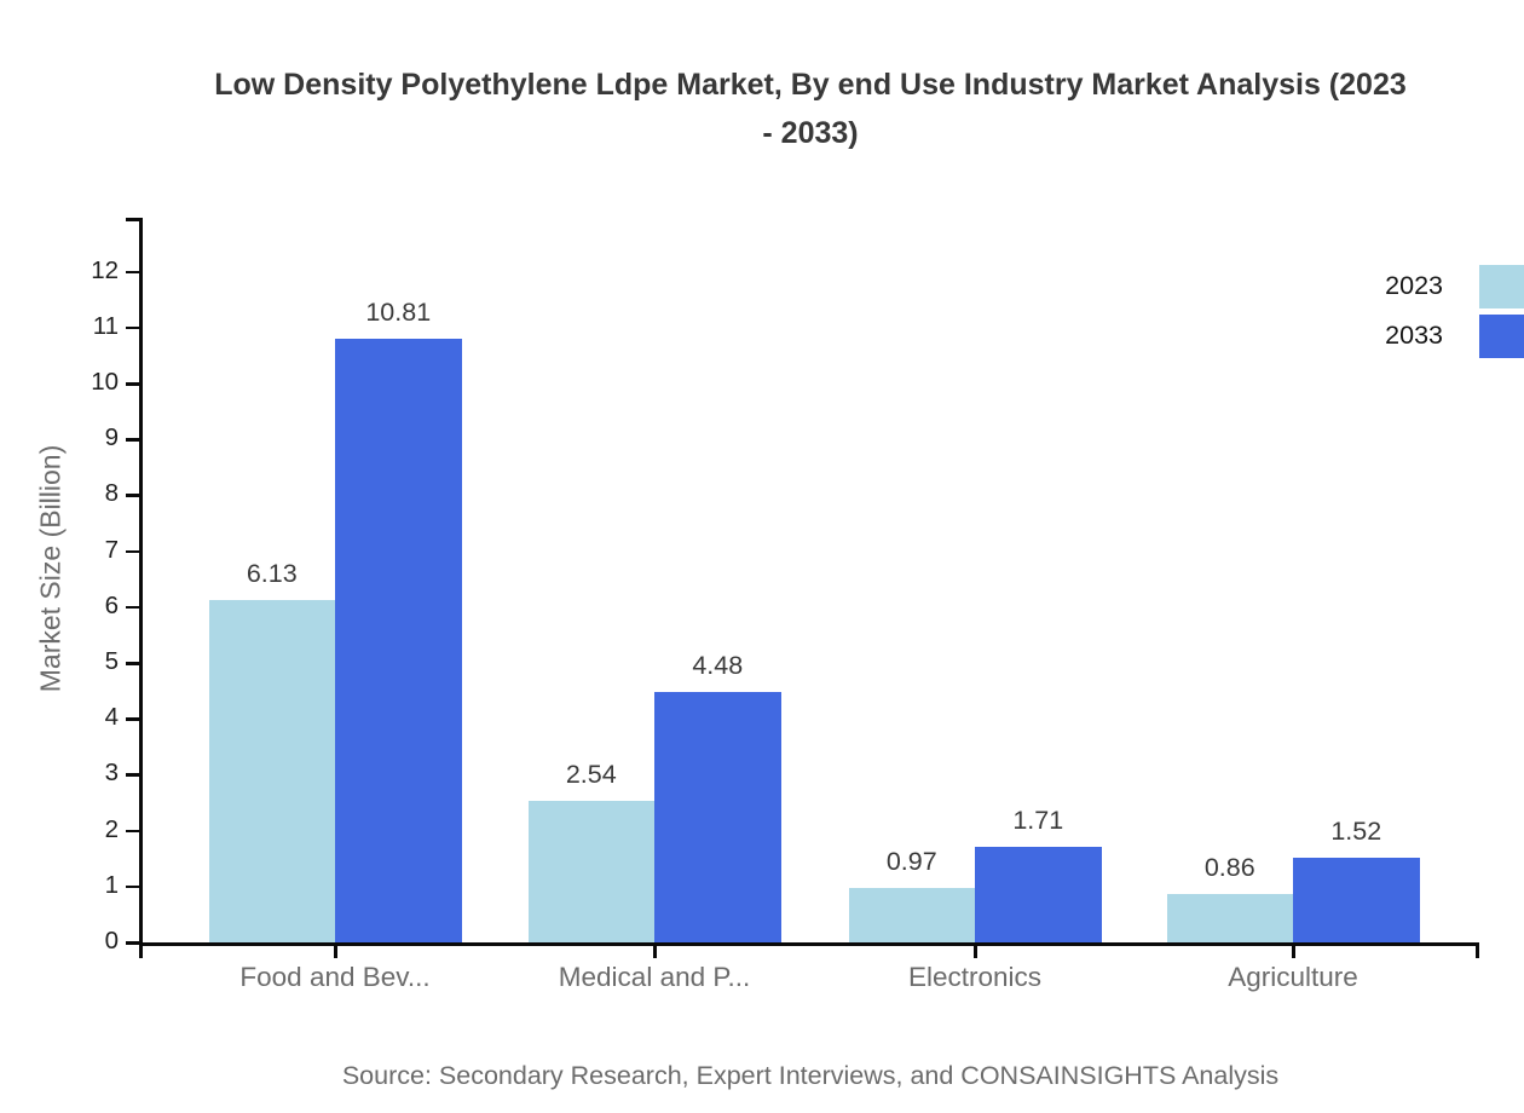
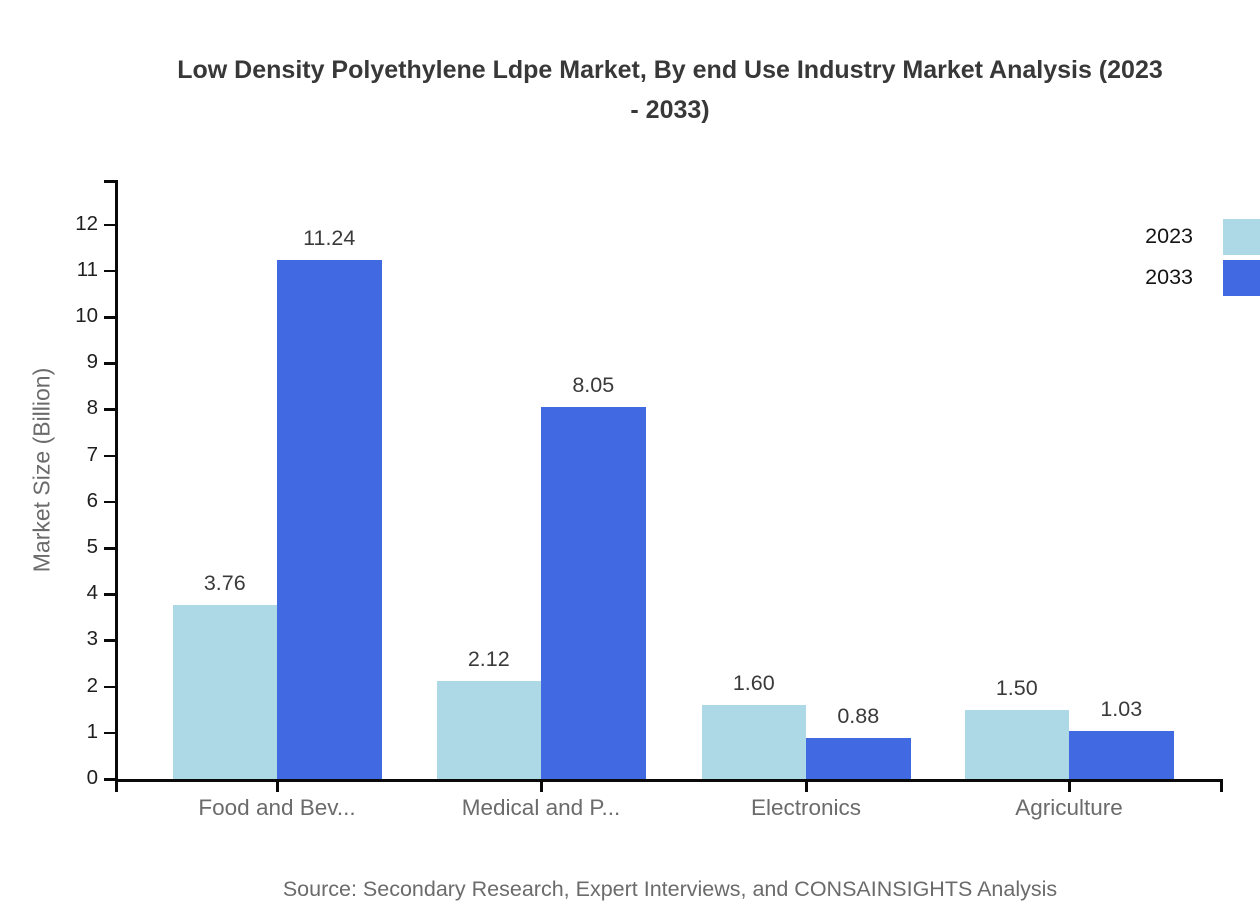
2023/Food and Bev...: 6.13 -> 3.76
2033/Food and Bev...: 10.81 -> 11.24
2023/Medical and P...: 2.54 -> 2.12
2033/Medical and P...: 4.48 -> 8.05
2023/Electronics: 0.97 -> 1.60
2033/Electronics: 1.71 -> 0.88
2023/Agriculture: 0.86 -> 1.50
2033/Agriculture: 1.52 -> 1.03
